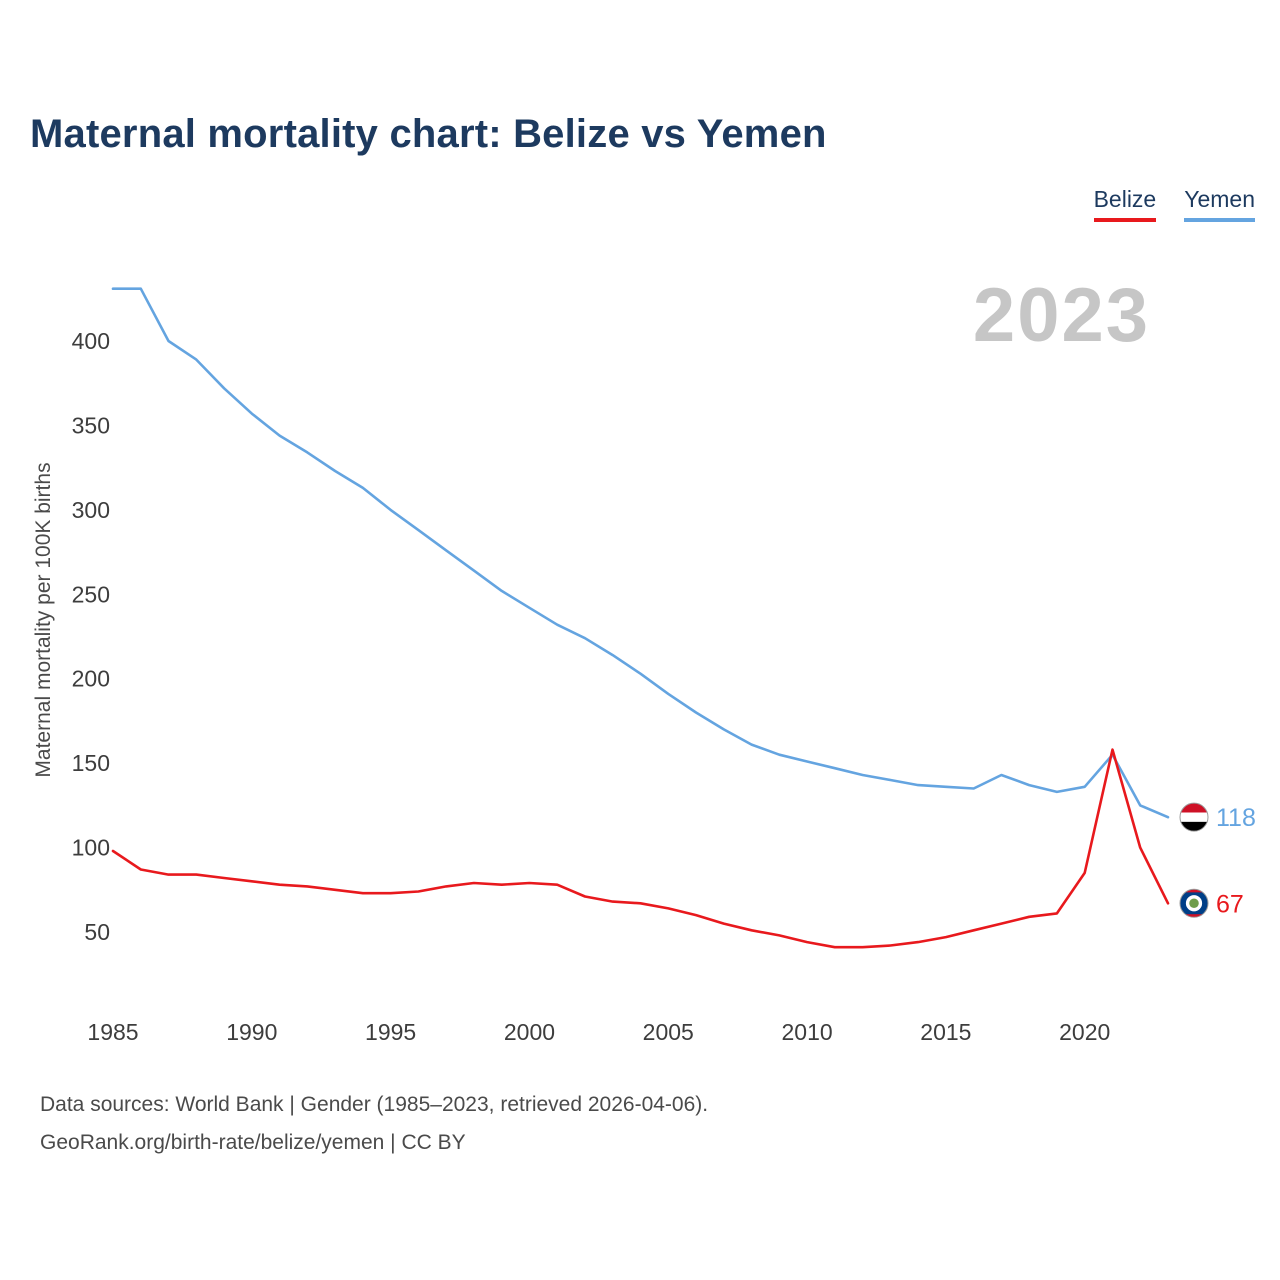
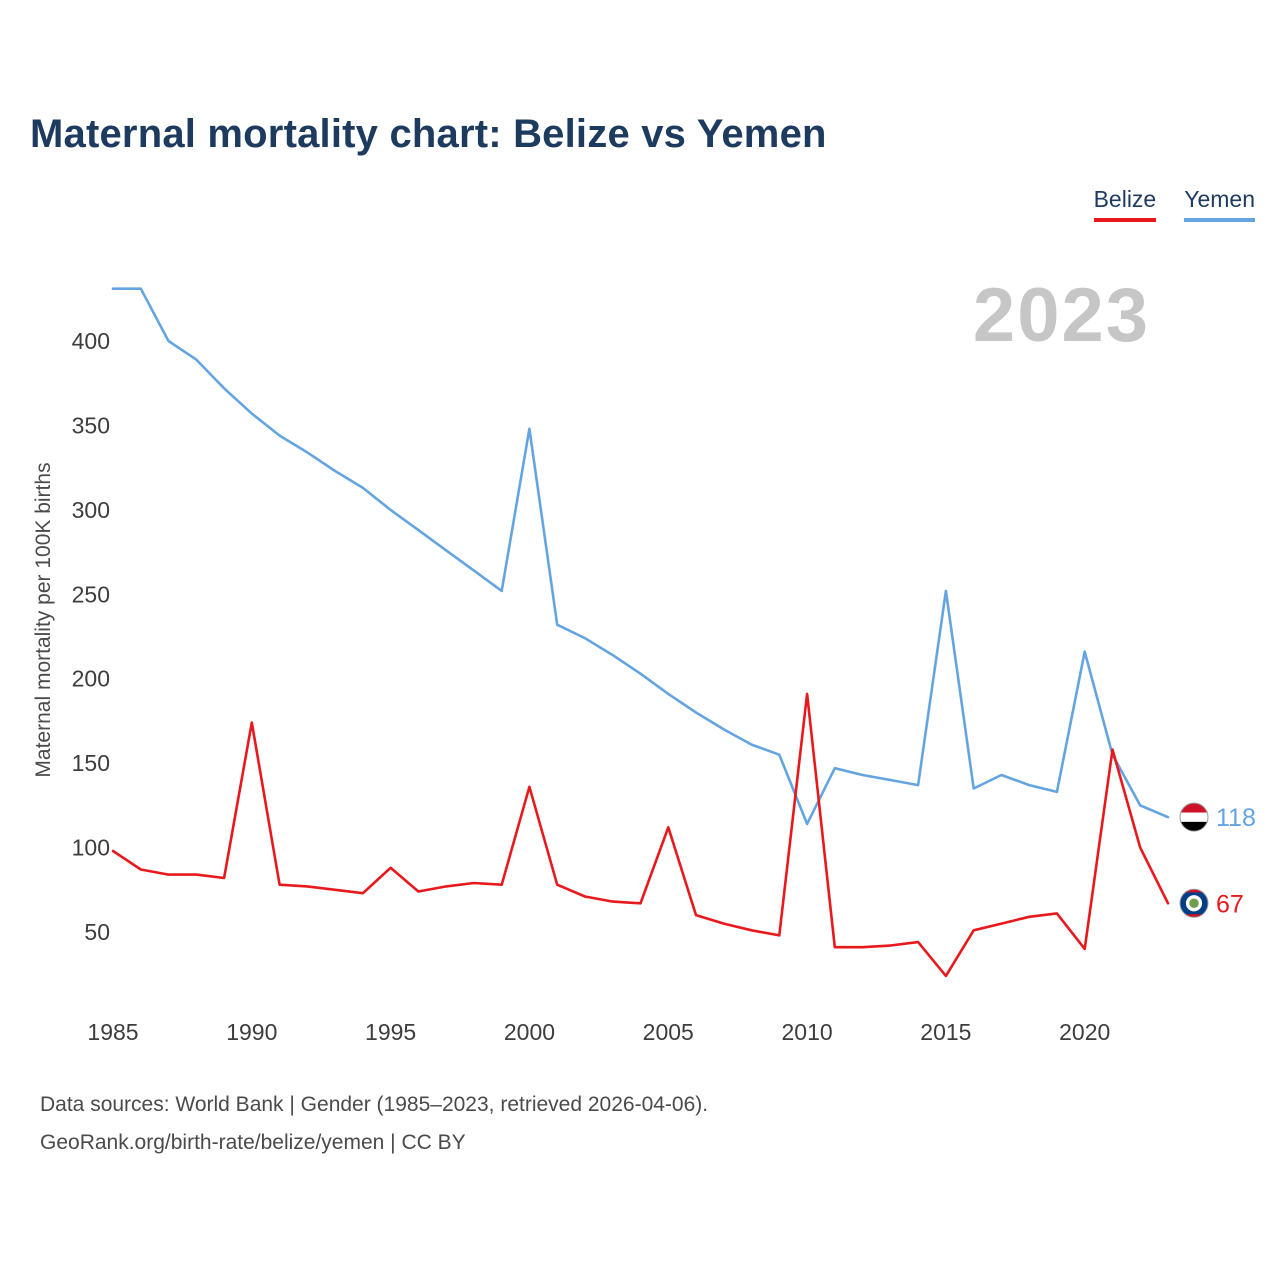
Belize/1990: 80 -> 174
Belize/1995: 73 -> 88
Yemen/2000: 242 -> 348
Belize/2000: 79 -> 136
Belize/2005: 64 -> 112
Yemen/2010: 151 -> 114
Belize/2010: 44 -> 191
Yemen/2015: 136 -> 252
Belize/2015: 47 -> 24
Yemen/2020: 136 -> 216
Belize/2020: 85 -> 40
